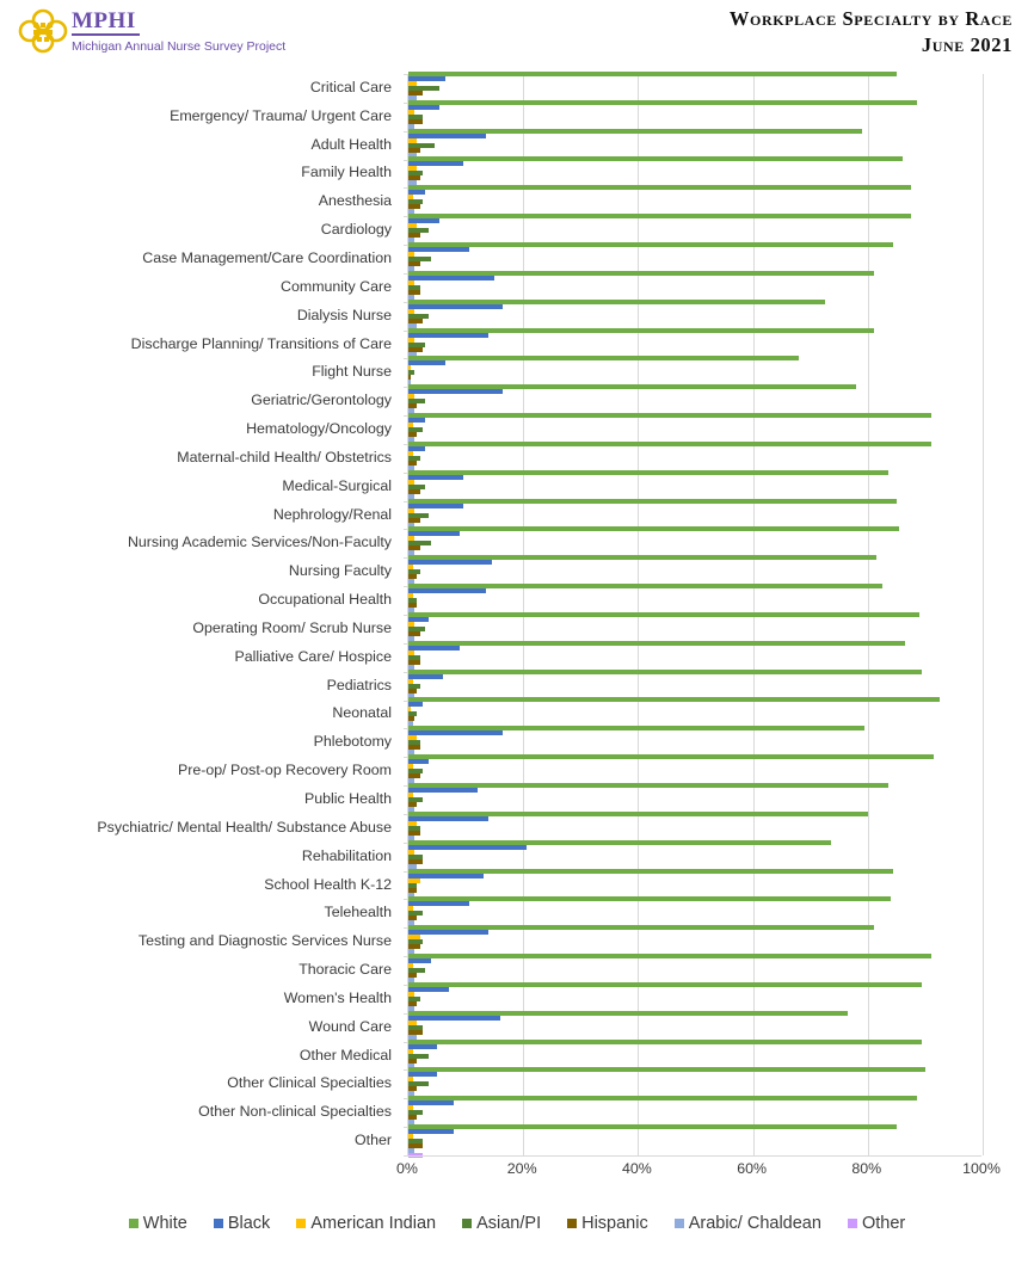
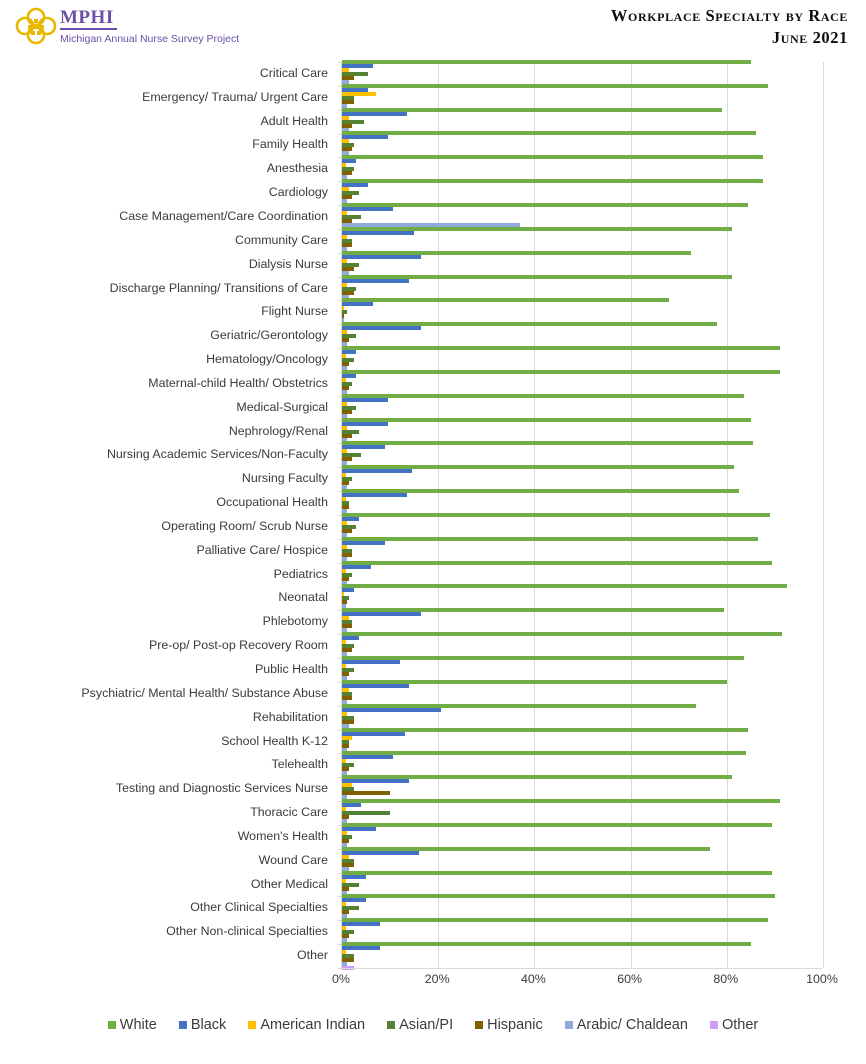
American Indian/Emergency/ Trauma/ Urgent Care: 1% -> 7%
Arabic/ Chaldean/Case Management/Care Coordination: 1% -> 37%
Hispanic/Testing and Diagnostic Services Nurse: 2% -> 10%
Asian/PI/Thoracic Care: 3% -> 10%
